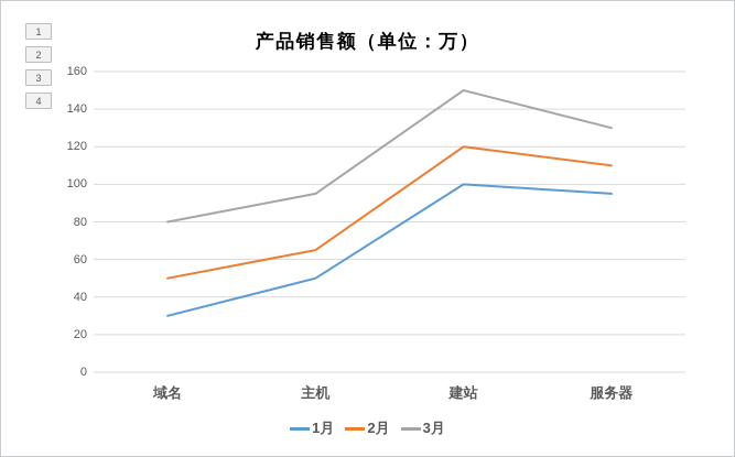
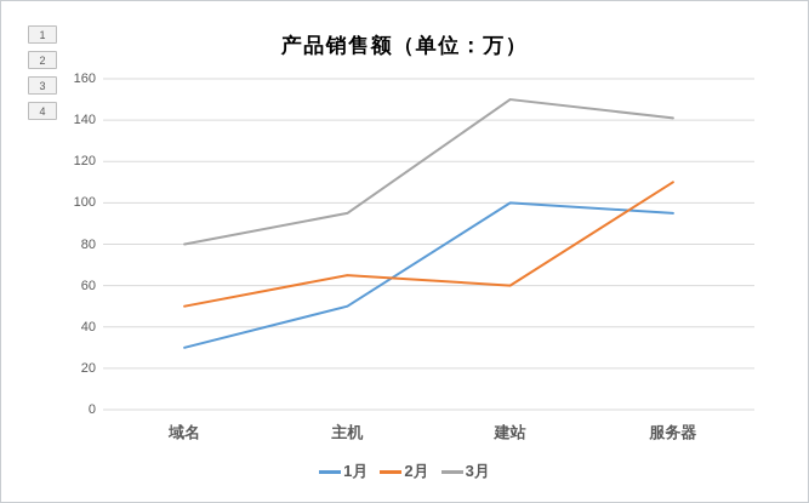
2月/建站: 120 -> 60
3月/服务器: 130 -> 141
